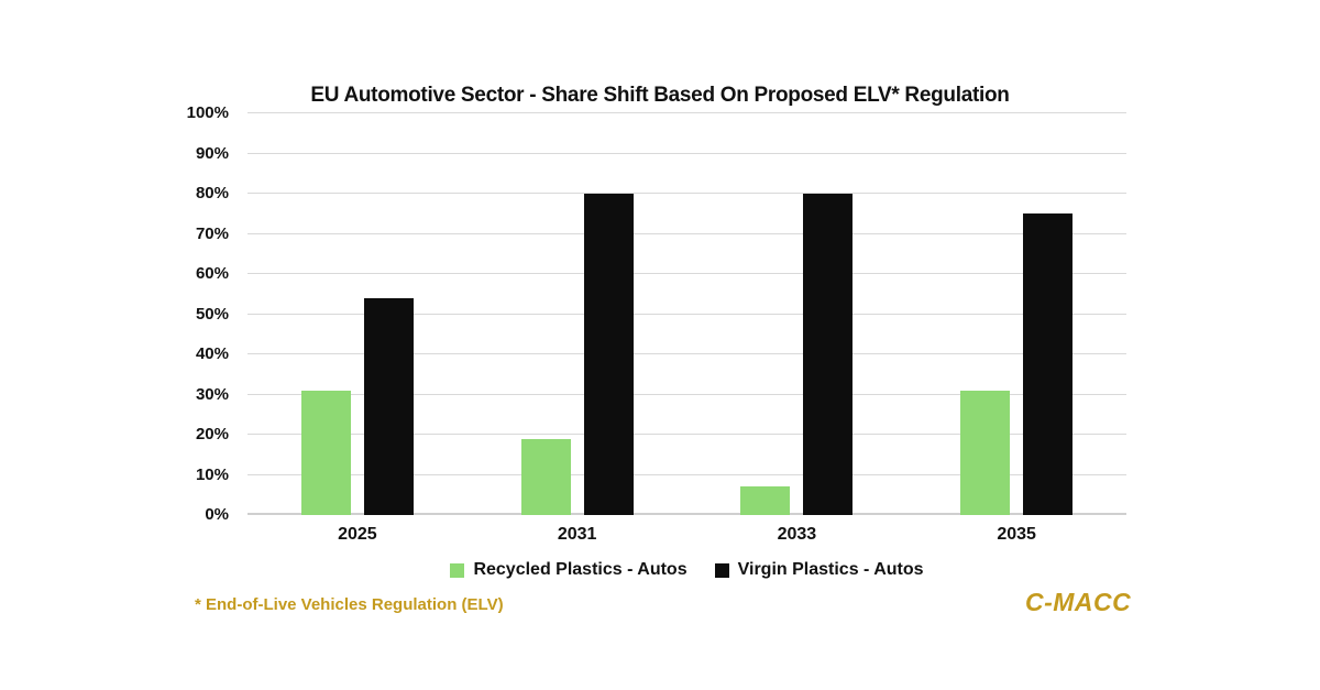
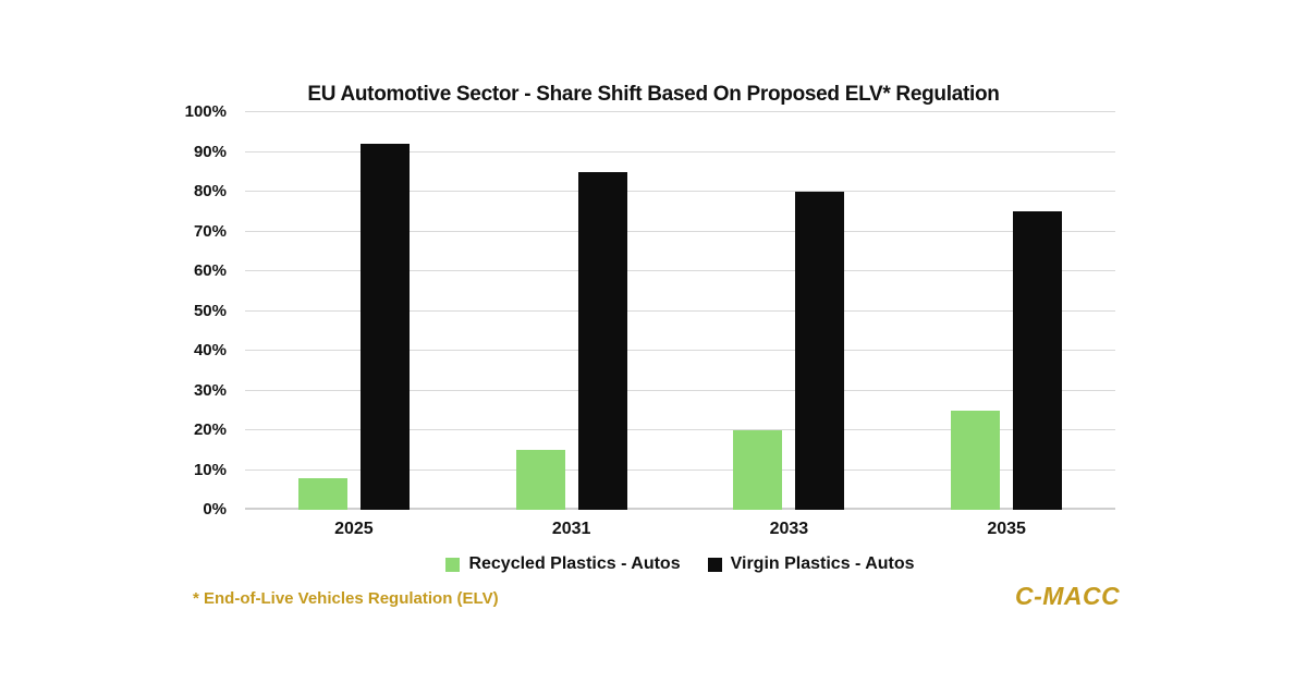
Recycled Plastics - Autos/2025: 31% -> 8%
Virgin Plastics - Autos/2025: 54% -> 92%
Recycled Plastics - Autos/2031: 19% -> 15%
Virgin Plastics - Autos/2031: 80% -> 85%
Recycled Plastics - Autos/2033: 7% -> 20%
Recycled Plastics - Autos/2035: 31% -> 25%
